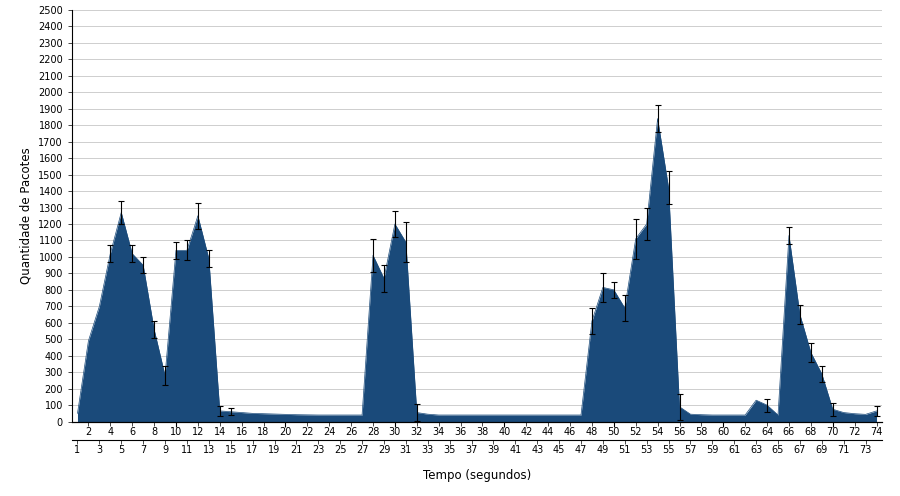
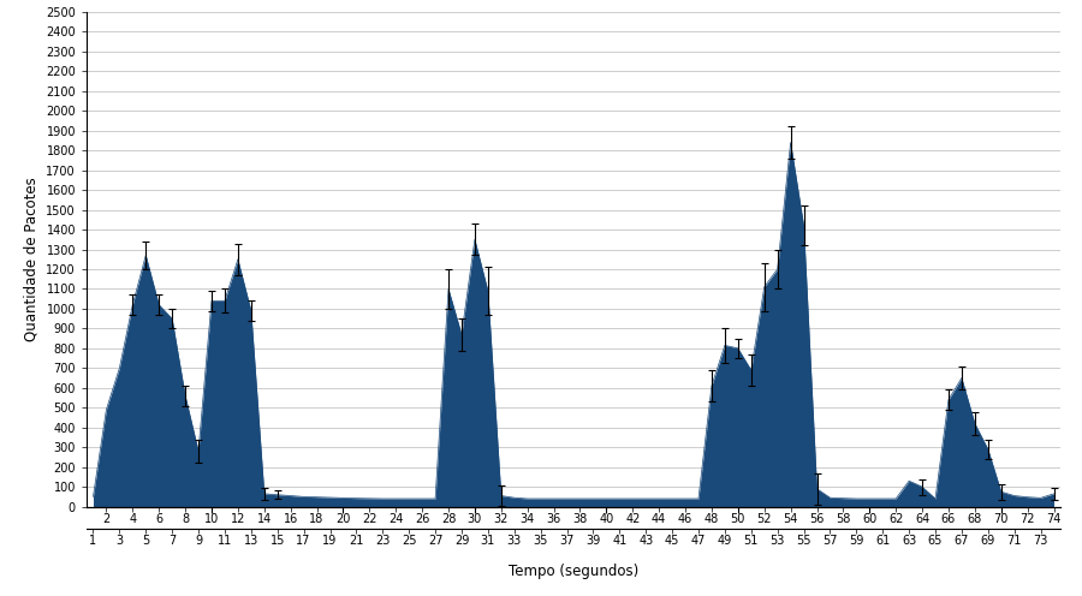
28: 1010 -> 1100
30: 1200 -> 1350
66: 1130 -> 540
